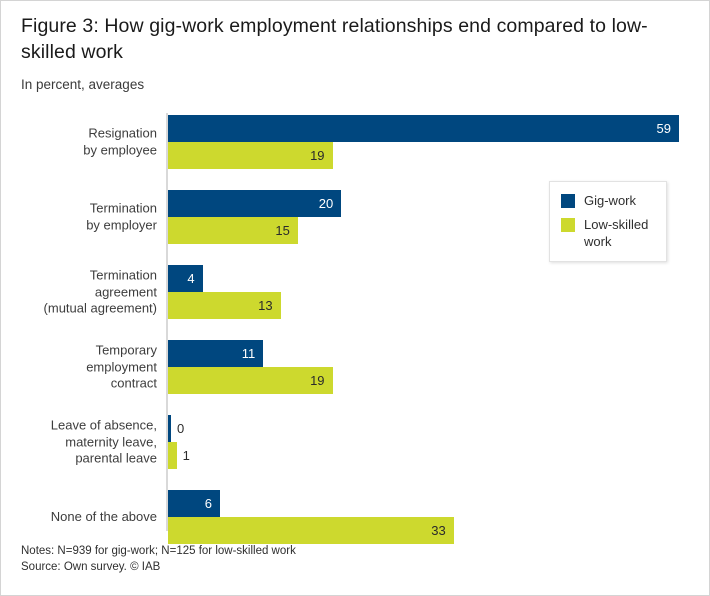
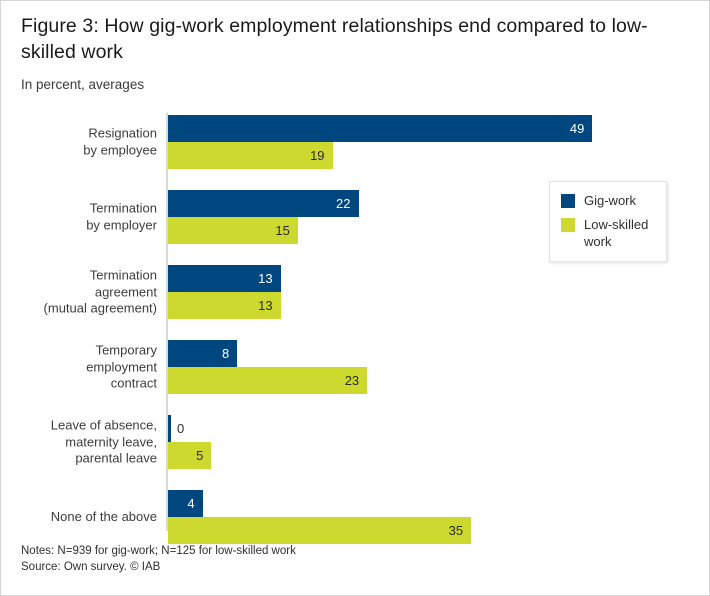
Gig-work/Resignation by employee: 59 -> 49
Gig-work/Termination by employer: 20 -> 22
Gig-work/Termination agreement (mutual agreement): 4 -> 13
Gig-work/Temporary employment contract: 11 -> 8
Low-skilled work/Temporary employment contract: 19 -> 23
Low-skilled work/Leave of absence, maternity leave, parental leave: 1 -> 5
Gig-work/None of the above: 6 -> 4
Low-skilled work/None of the above: 33 -> 35
